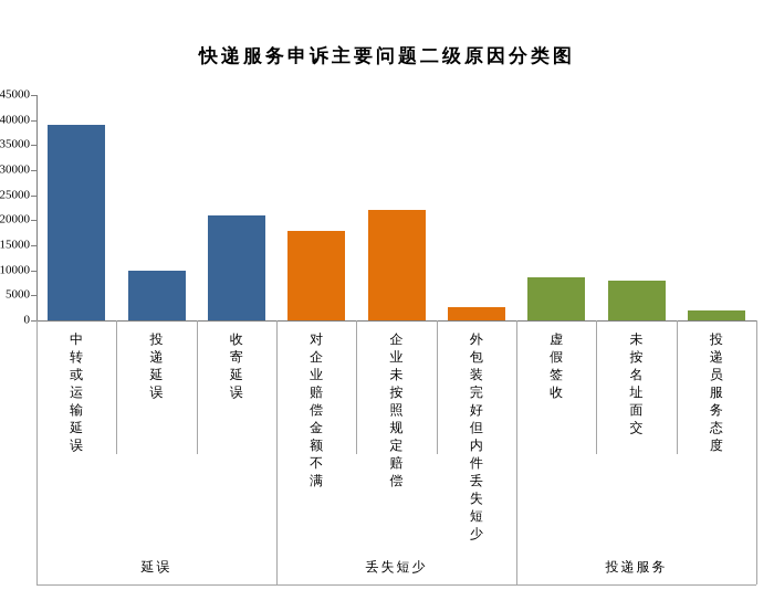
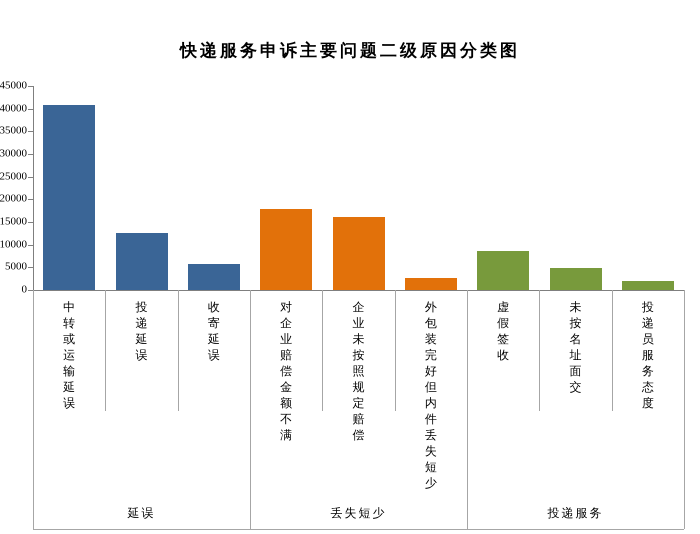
中转或运输延误: 39000 -> 41000
投递延误: 10000 -> 12000
收寄延误: 21000 -> 6000
企业未按照规定赔偿: 22000 -> 16000
未按名址面交: 8000 -> 5000
